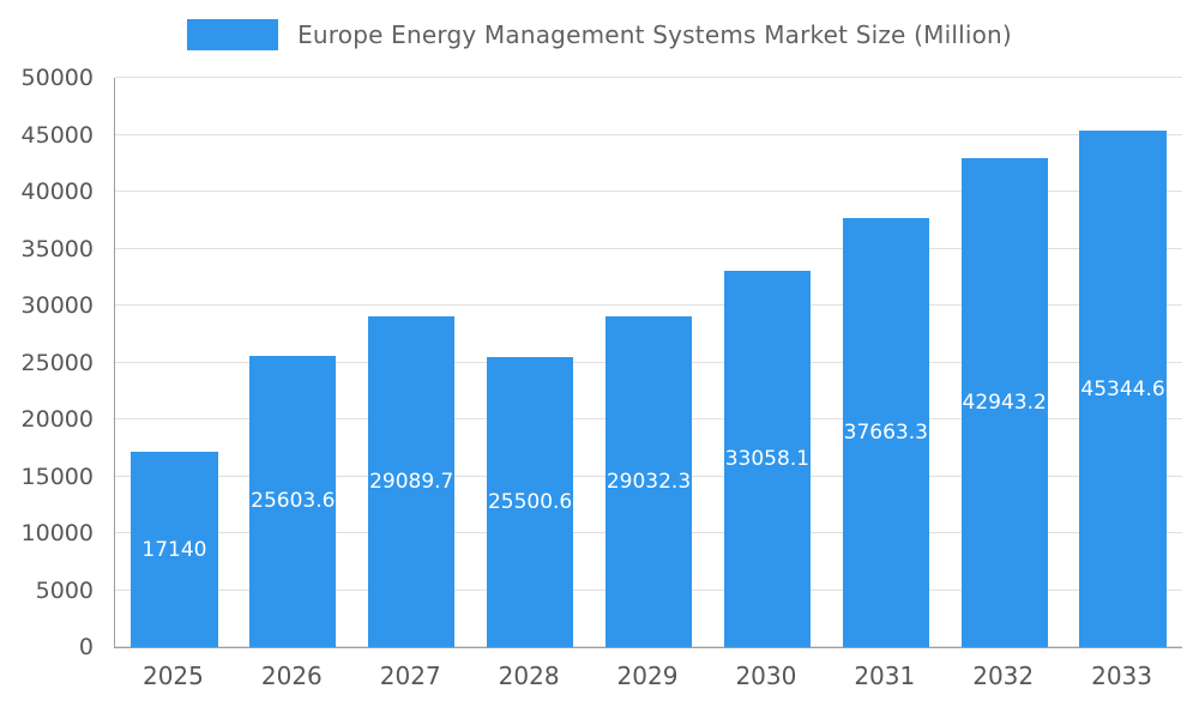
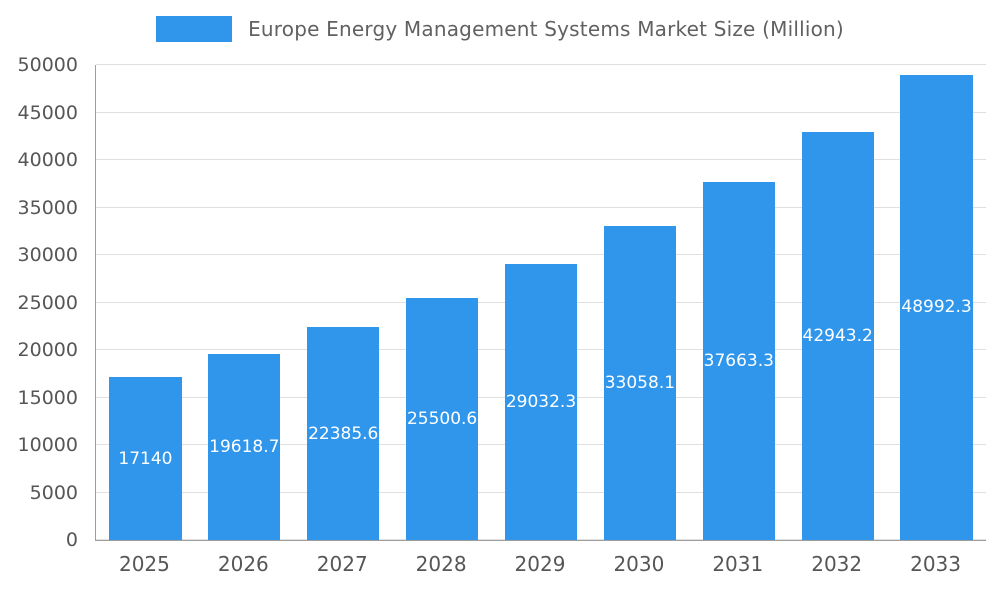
2026: 25603.6 -> 19618.7
2027: 29089.7 -> 22385.6
2033: 45344.6 -> 48992.3
